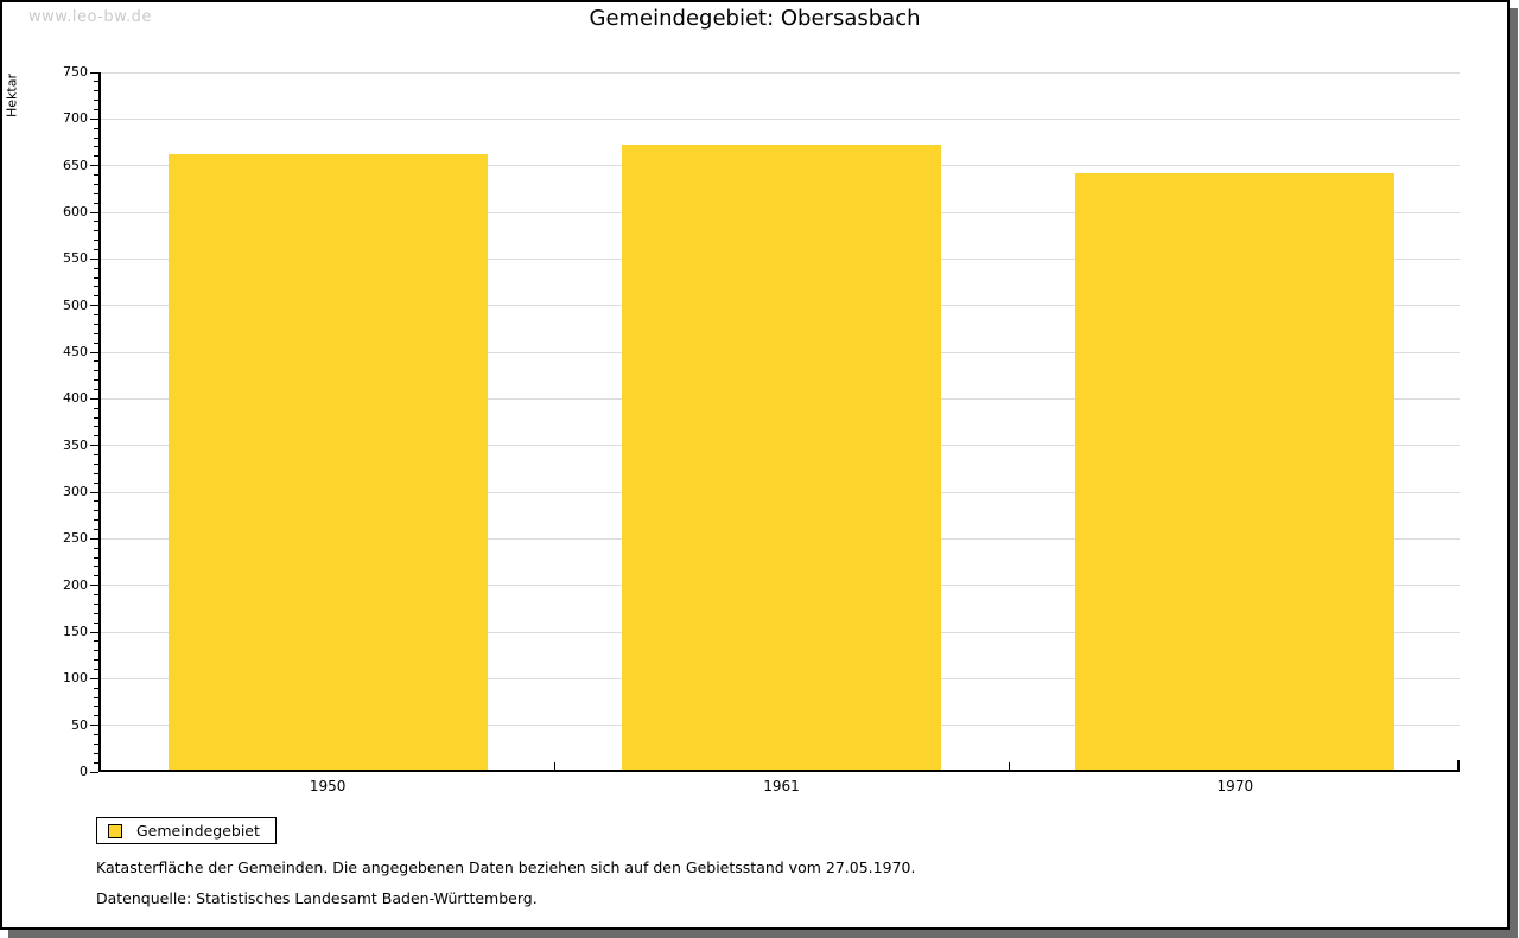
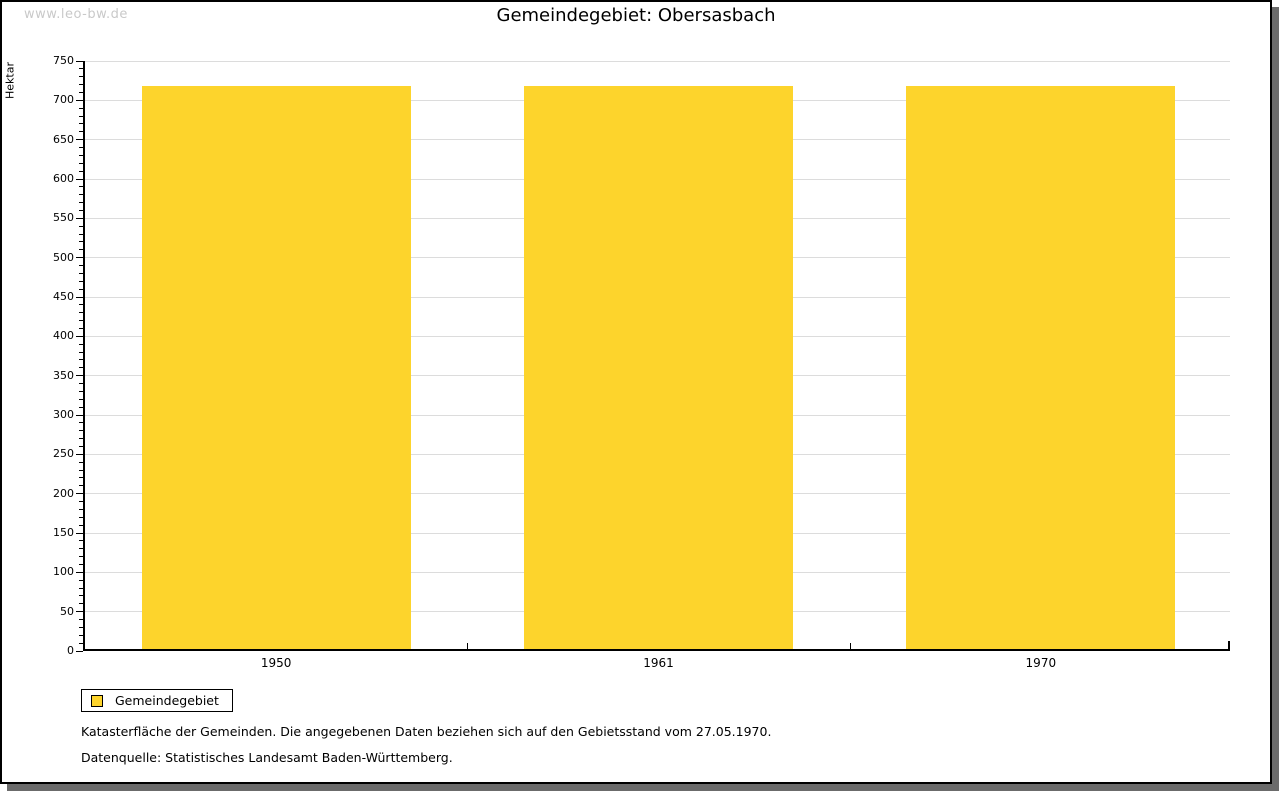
1950: 660 -> 720
1961: 670 -> 720
1970: 640 -> 720
